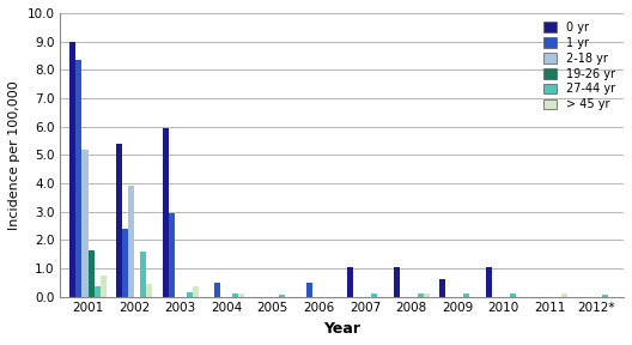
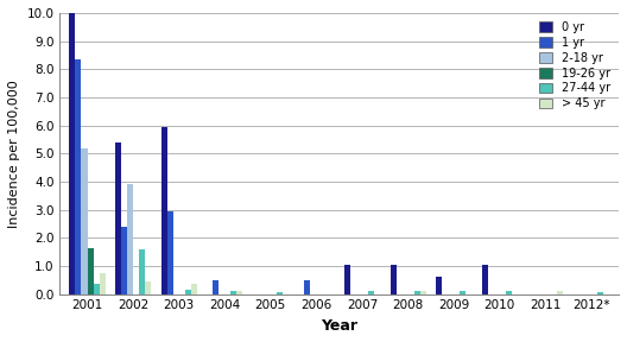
0 yr/2001: 9.00 -> 10.00
